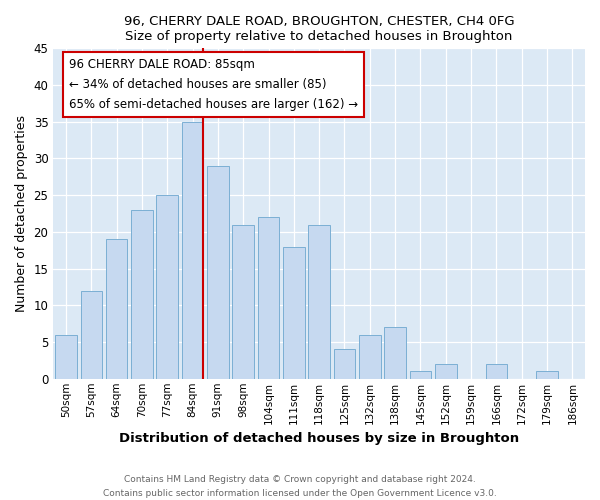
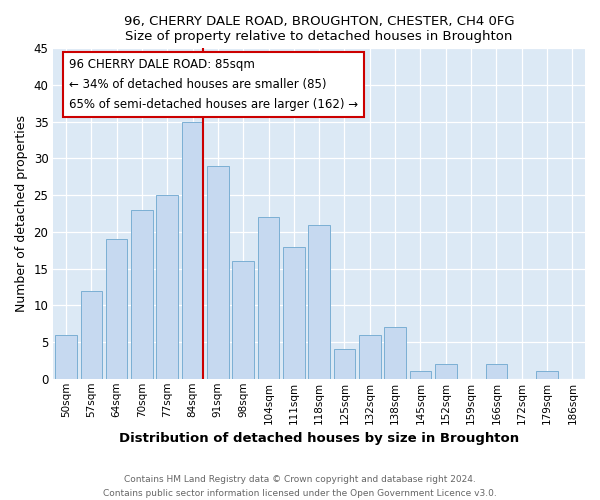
98sqm: 21 -> 16
